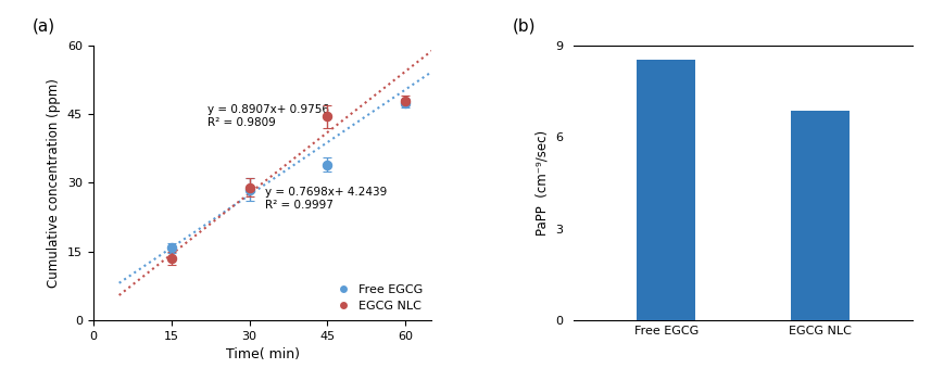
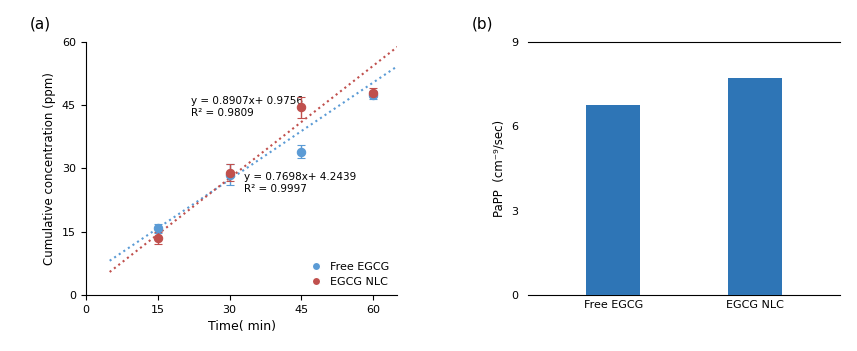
(b)/Free EGCG: 8.55 -> 6.75
(b)/EGCG NLC: 6.85 -> 7.72
